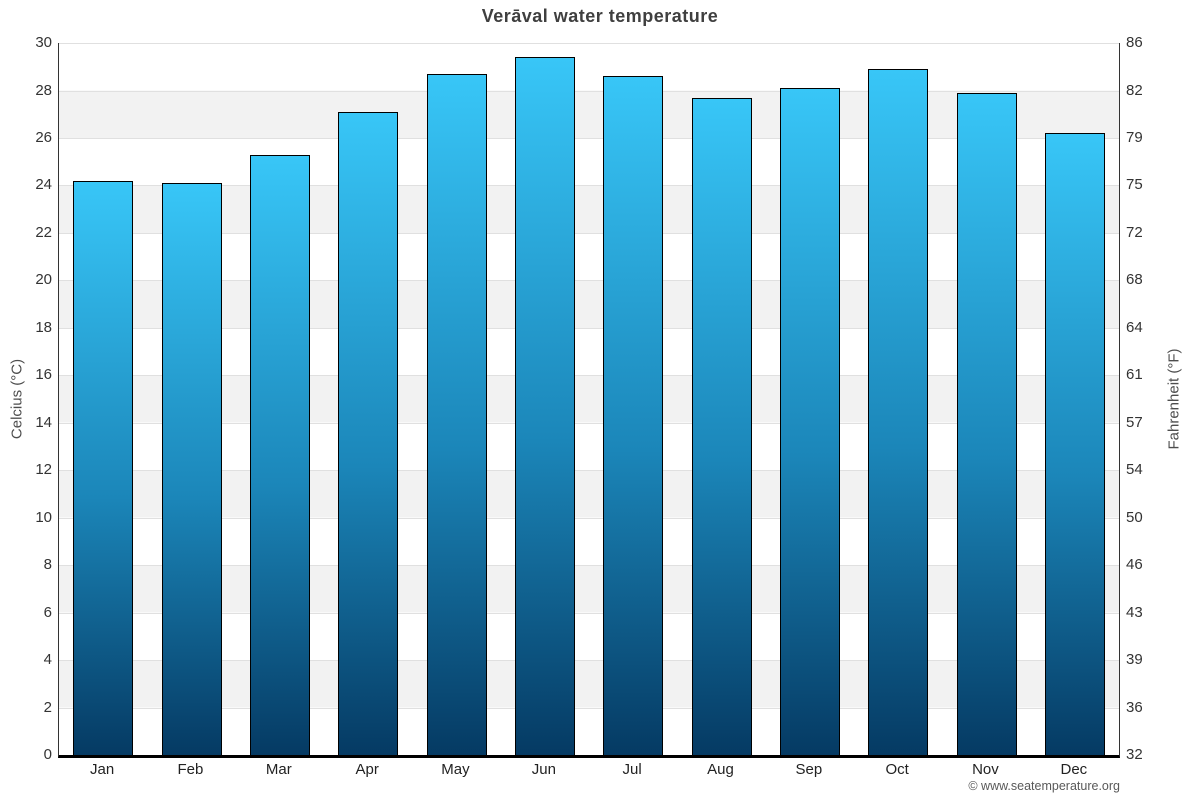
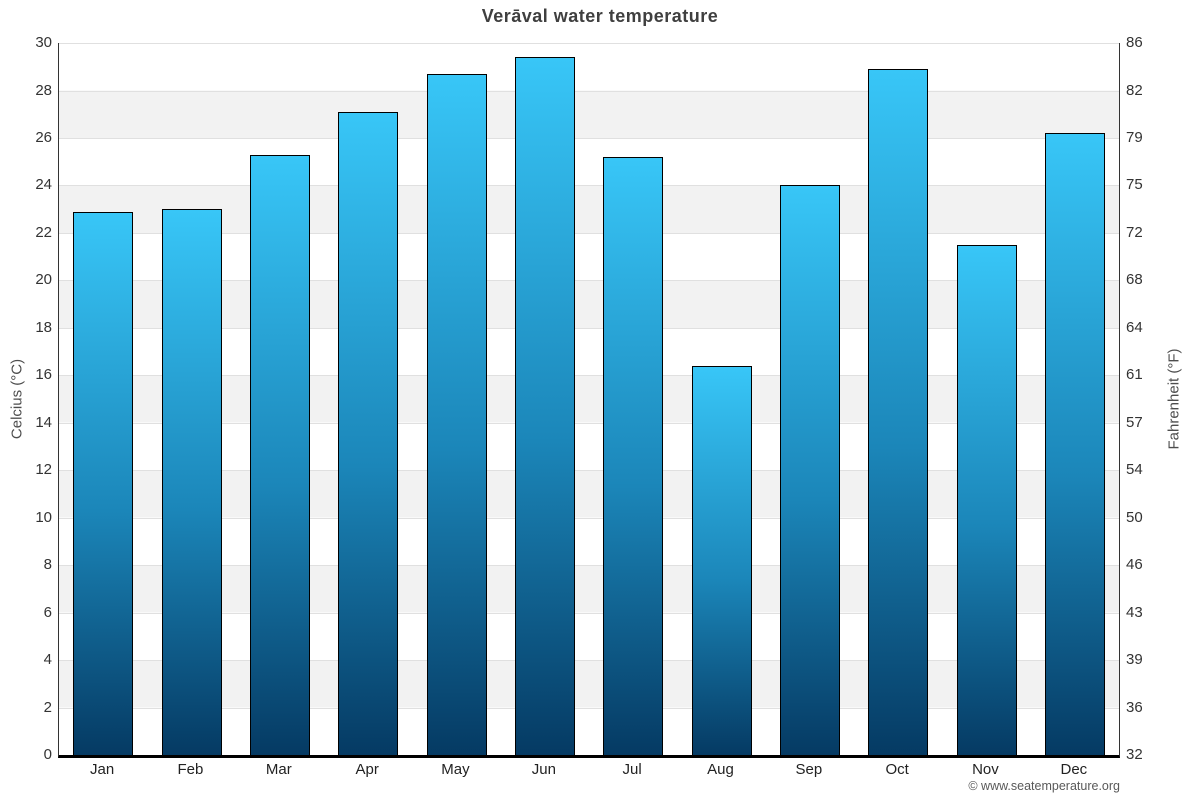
Jan: 24.2 -> 22.9
Feb: 24.1 -> 23.0
Jul: 28.6 -> 25.2
Aug: 27.7 -> 16.4
Sep: 28.1 -> 24.0
Nov: 27.9 -> 21.5
